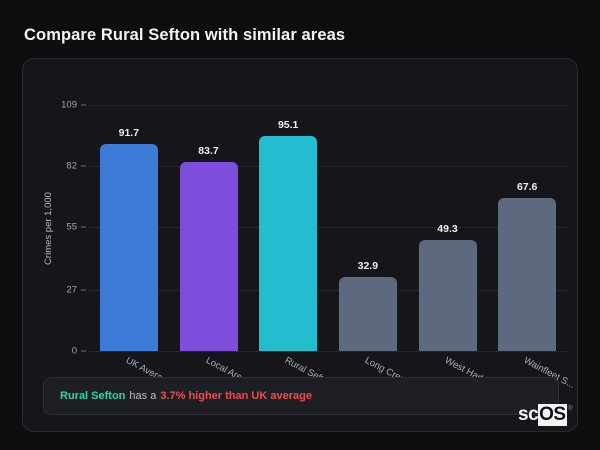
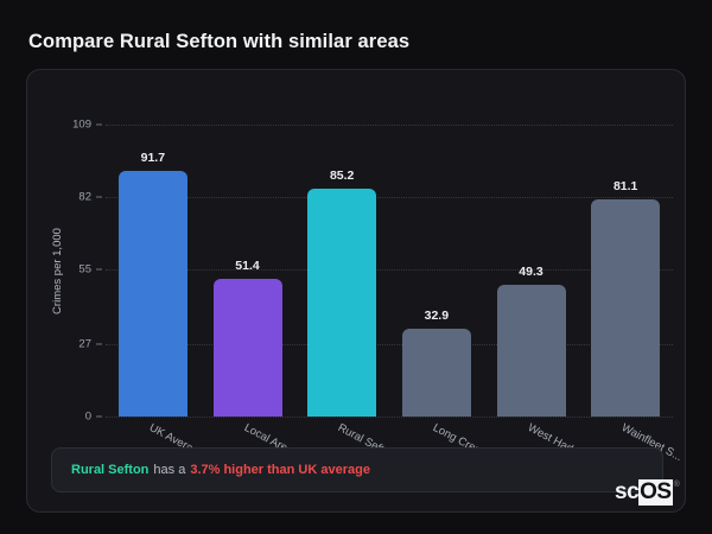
Local Area: 83.7 -> 51.4
Rural Sefton: 95.1 -> 85.2
Wainfleet S...: 67.6 -> 81.1
